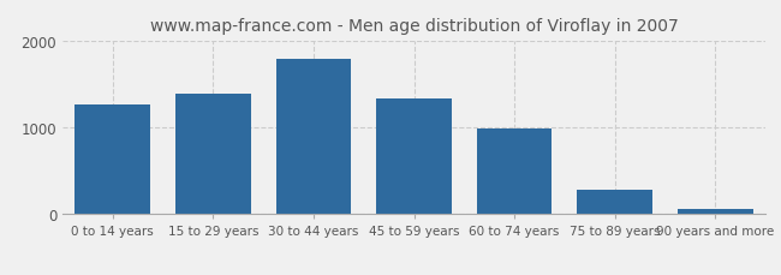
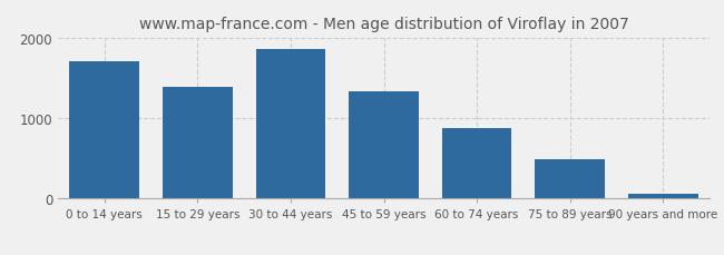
0 to 14 years: 1260 -> 1700
30 to 44 years: 1780 -> 1850
60 to 74 years: 980 -> 880
75 to 89 years: 280 -> 490
